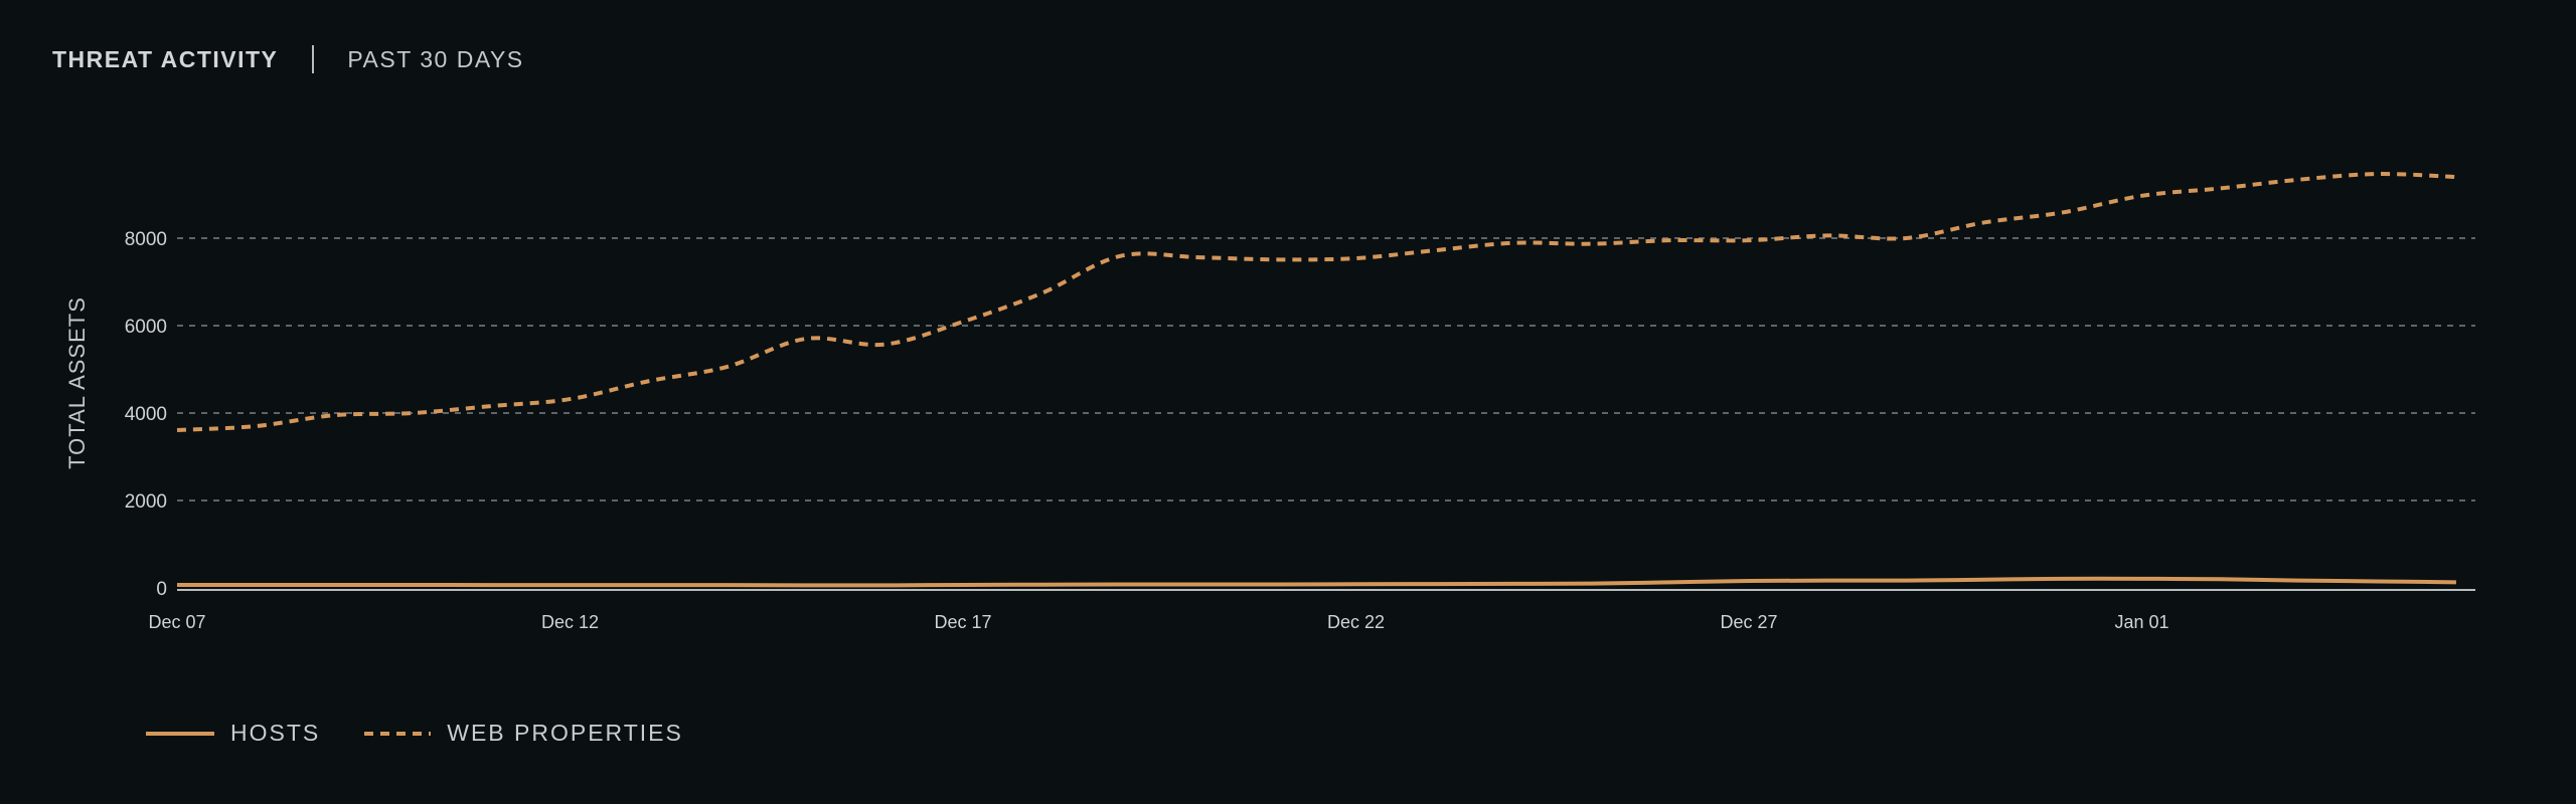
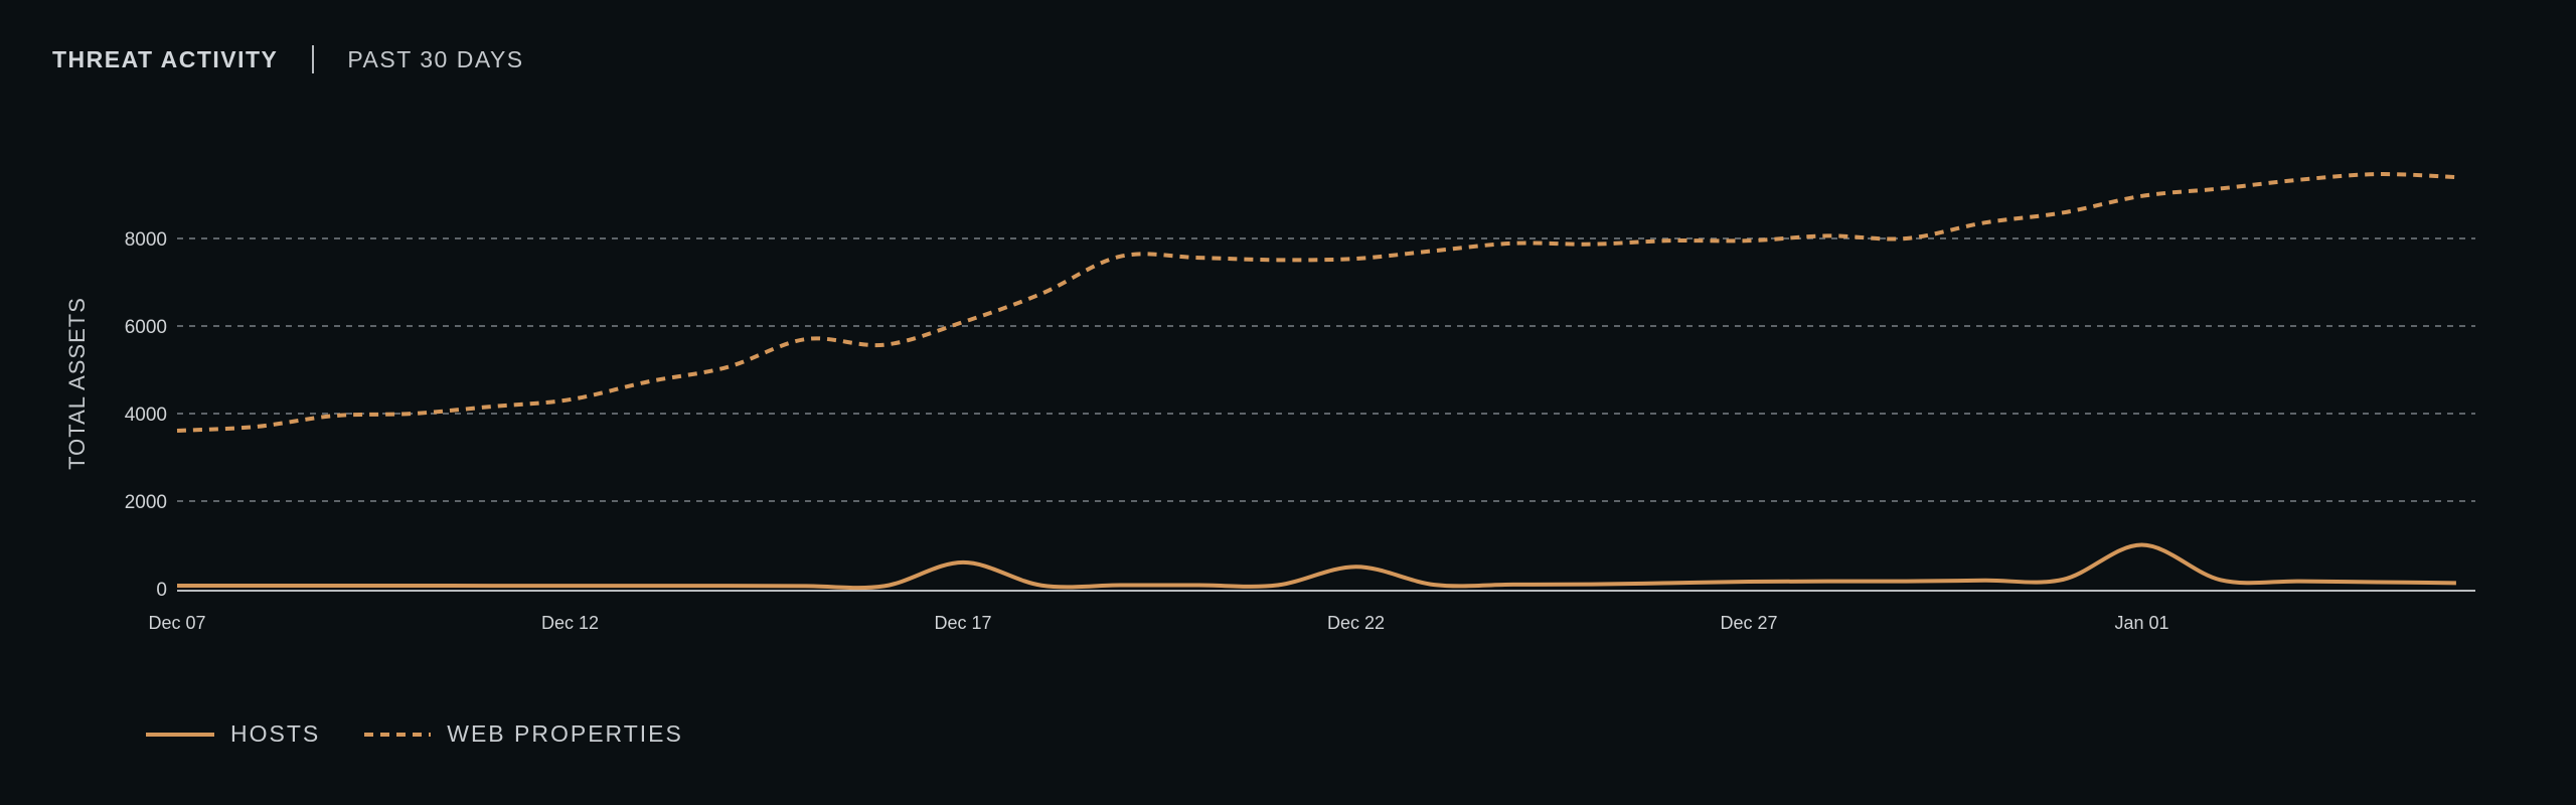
HOSTS/Dec 17: 100 -> 600
HOSTS/Dec 22: 100 -> 500
HOSTS/Jan 01: 200 -> 1000
